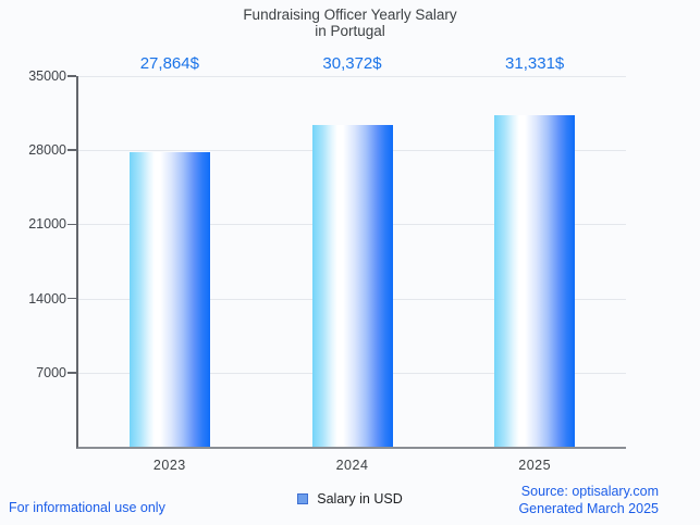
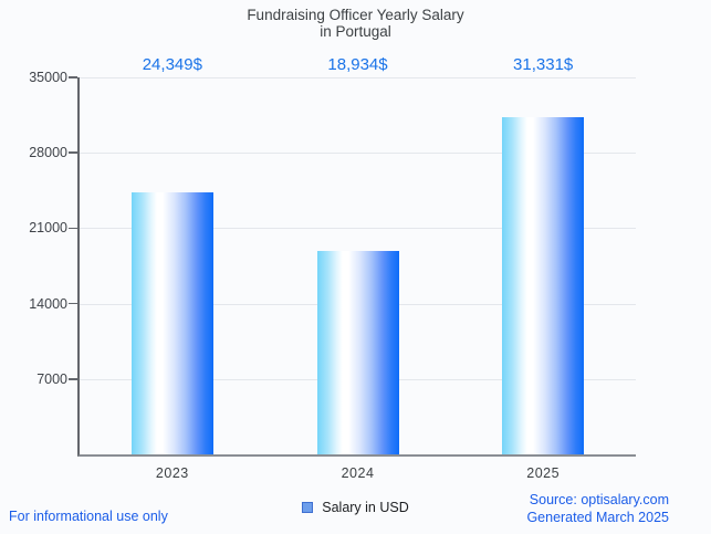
2023: 27,864 -> 24,349
2024: 30,372 -> 18,934
